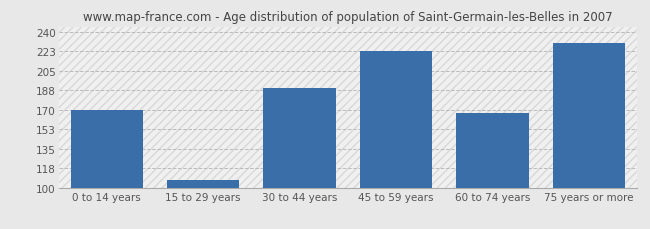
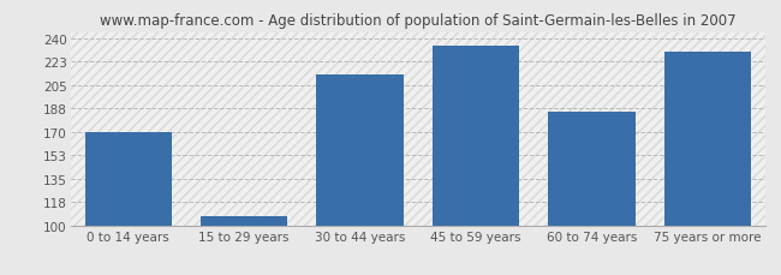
30 to 44 years: 190 -> 213
45 to 59 years: 223 -> 235
60 to 74 years: 167 -> 185
